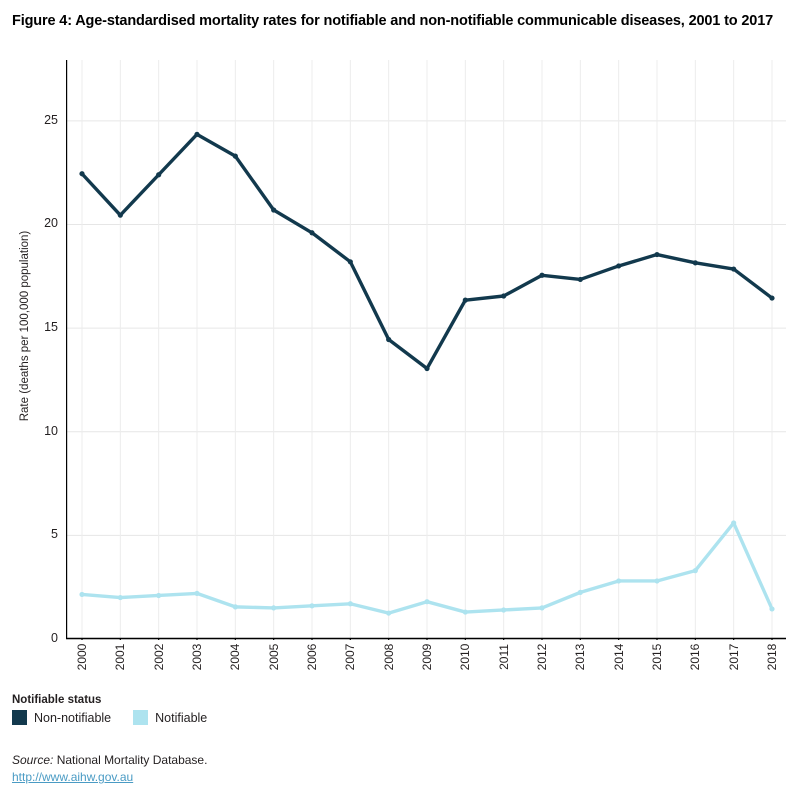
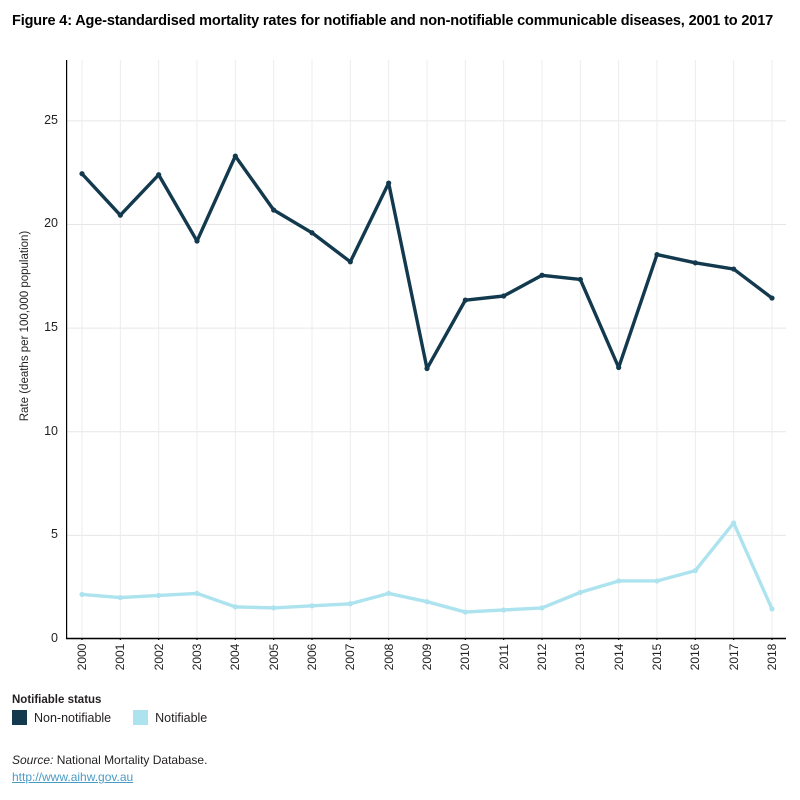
Non-notifiable/2003: 24.4 -> 19.2
Non-notifiable/2008: 14.4 -> 22.0
Notifiable/2008: 1.2 -> 2.2
Non-notifiable/2014: 18.0 -> 13.1
